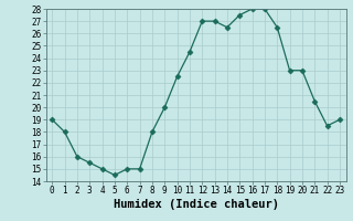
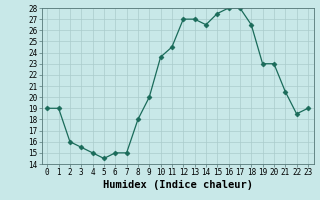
1: 18.0 -> 19.0
10: 22.5 -> 23.6
